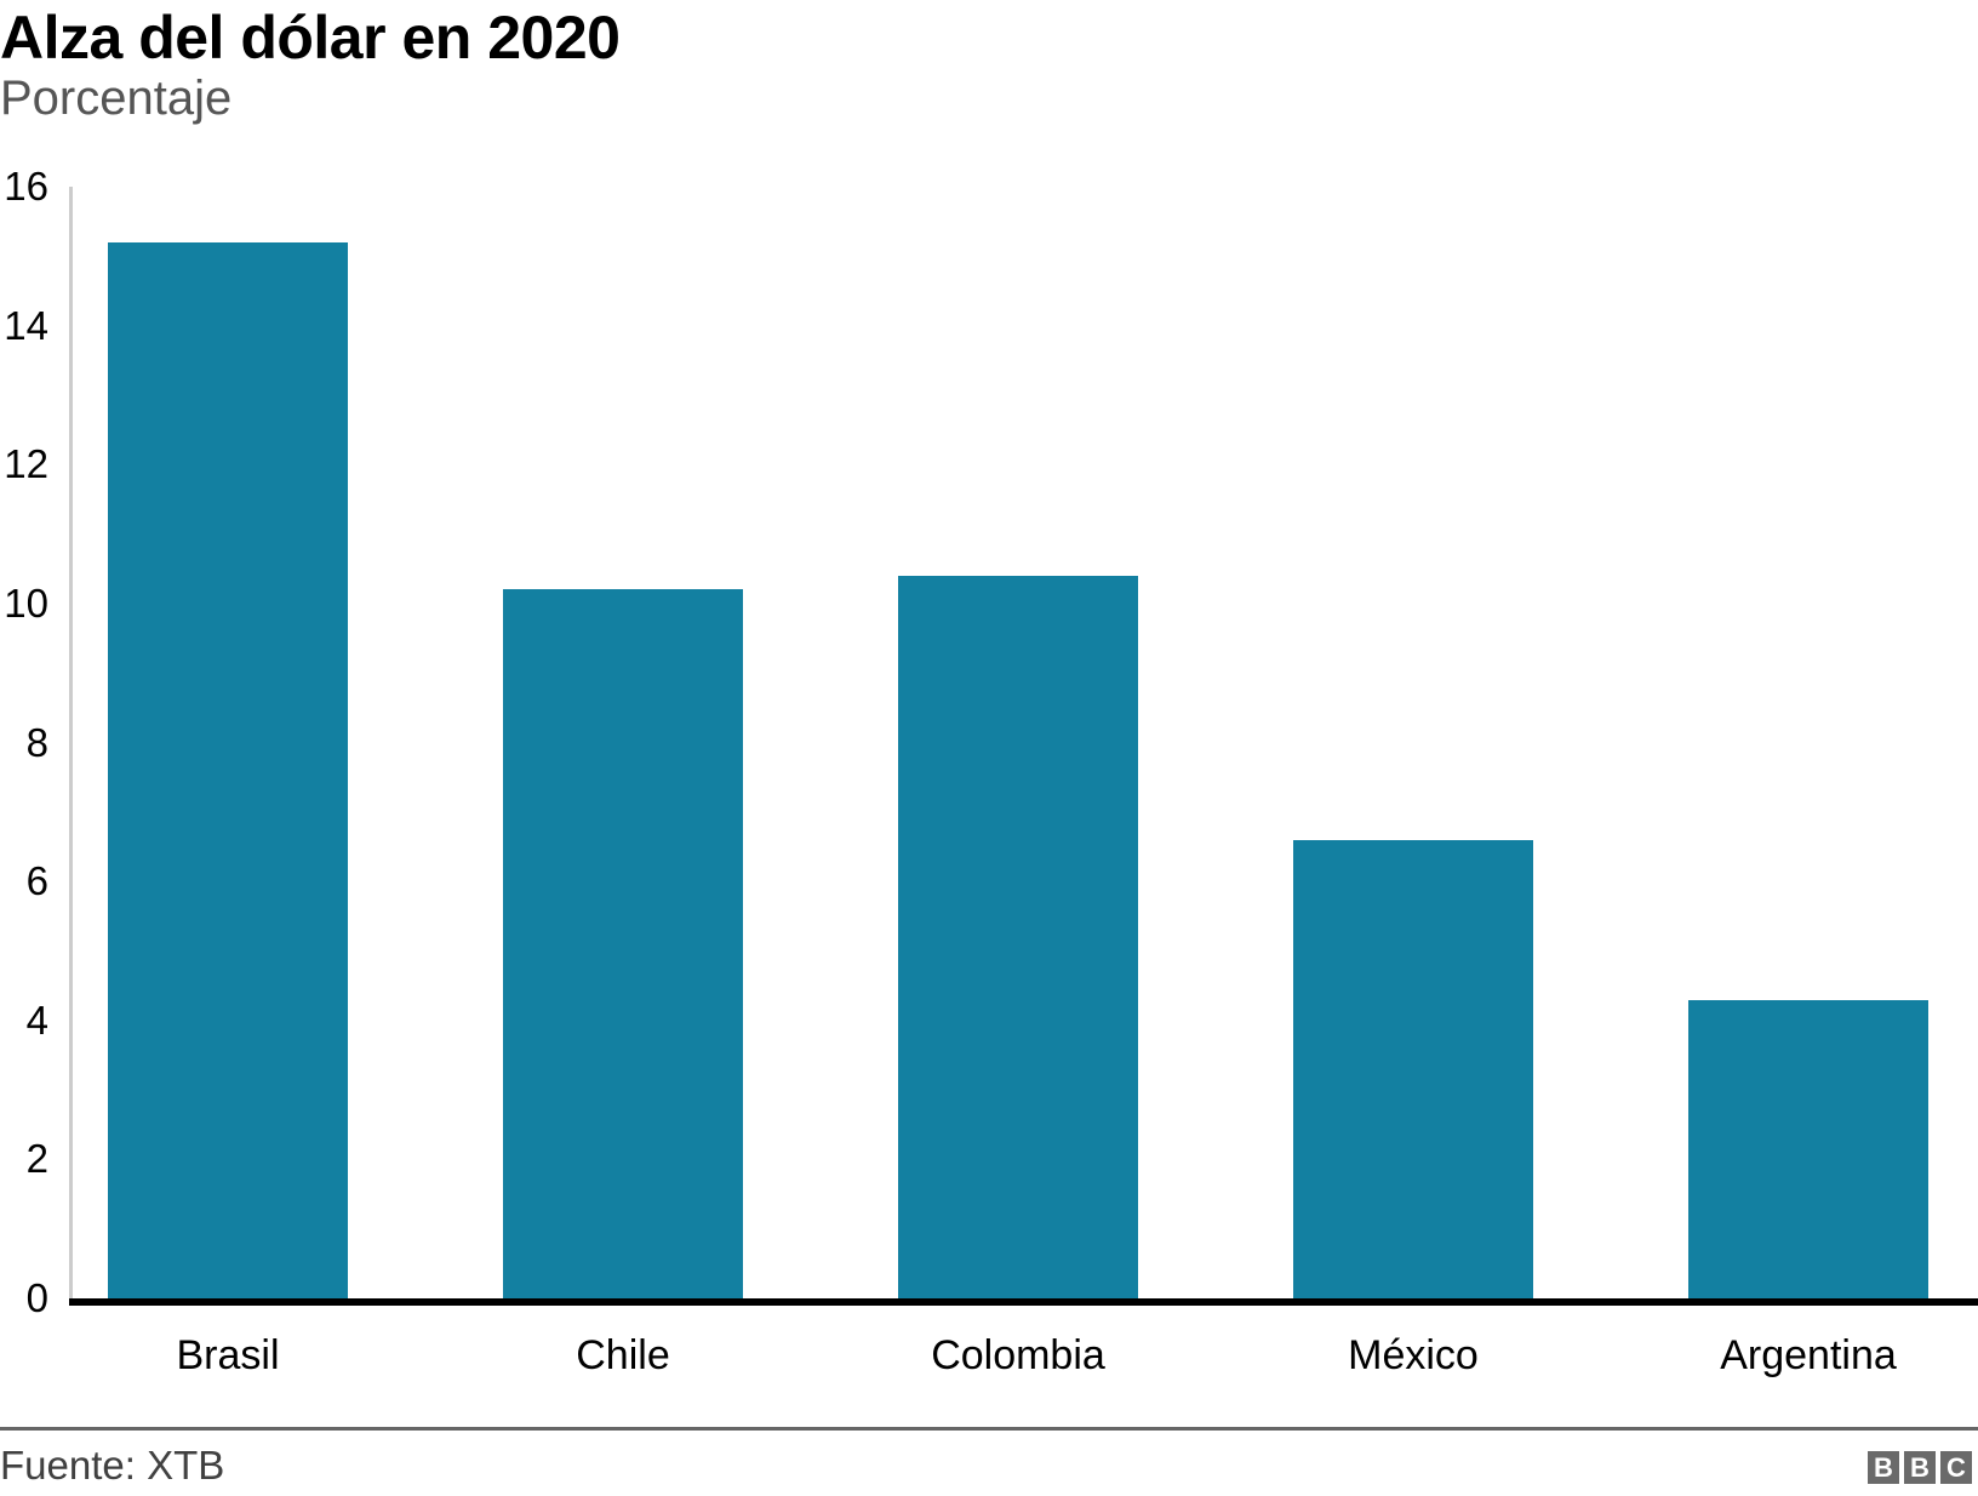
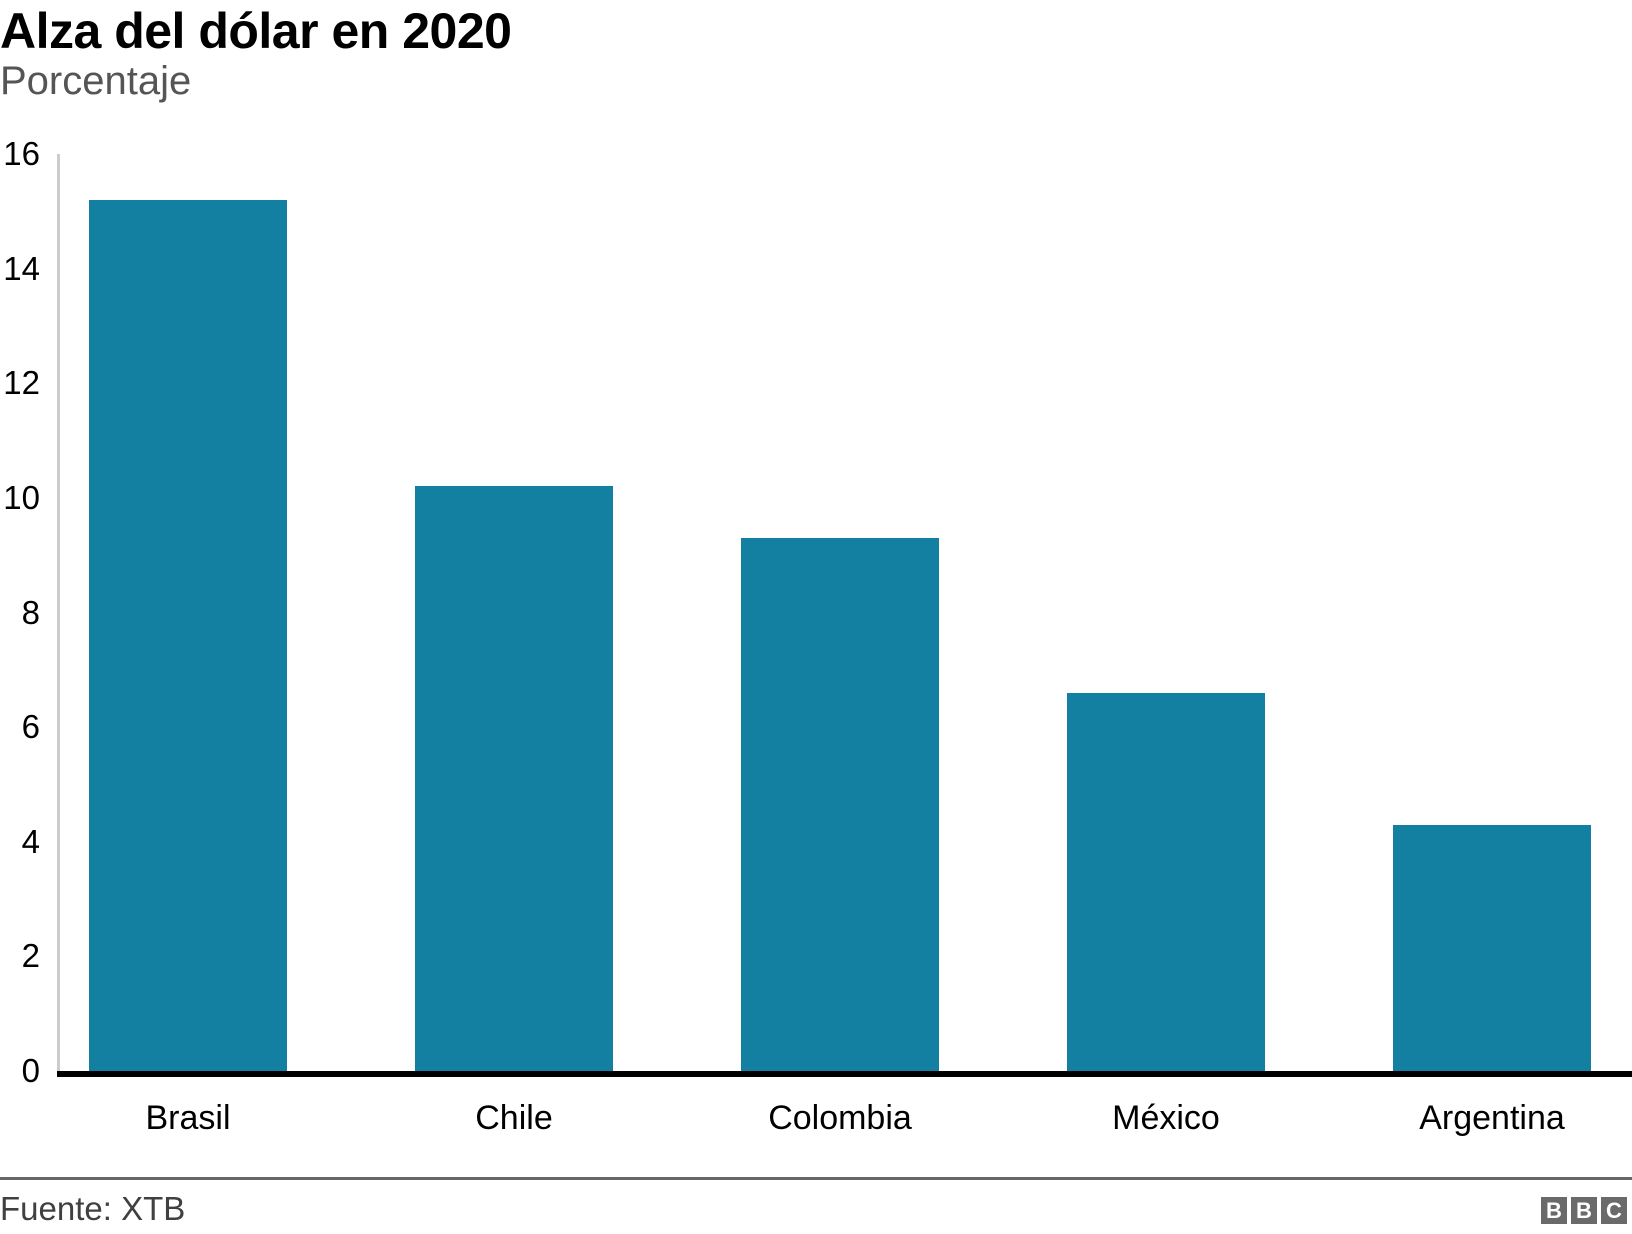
Colombia: 10.4 -> 9.3
